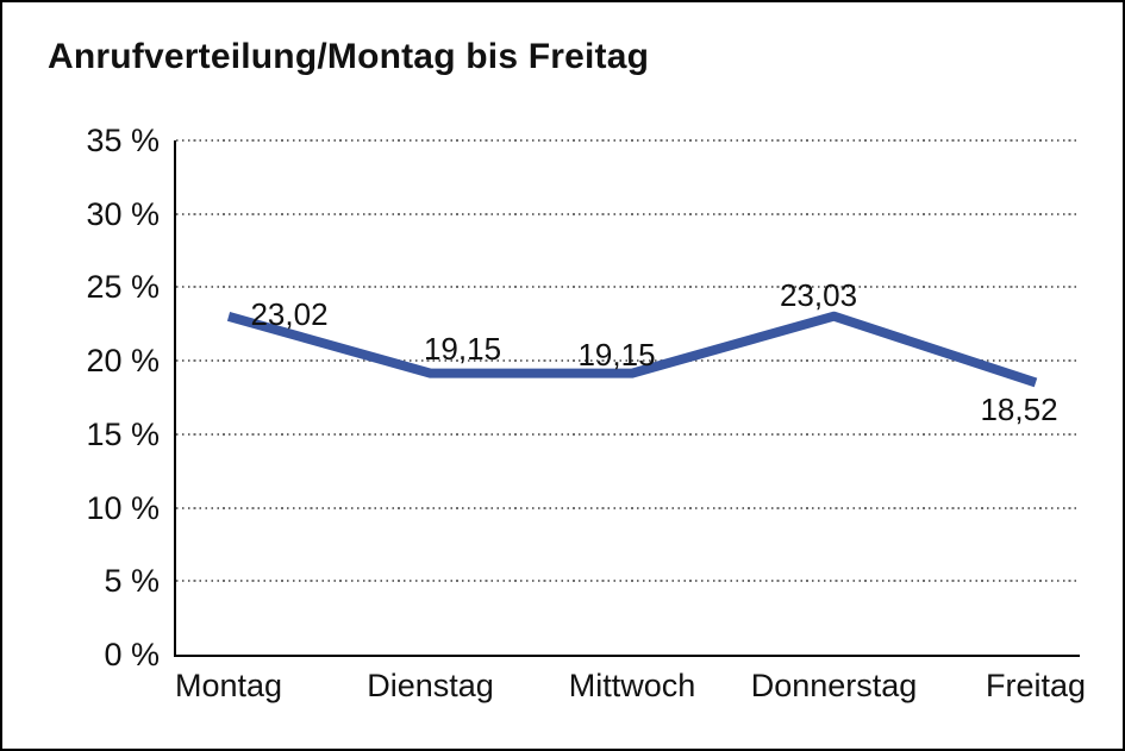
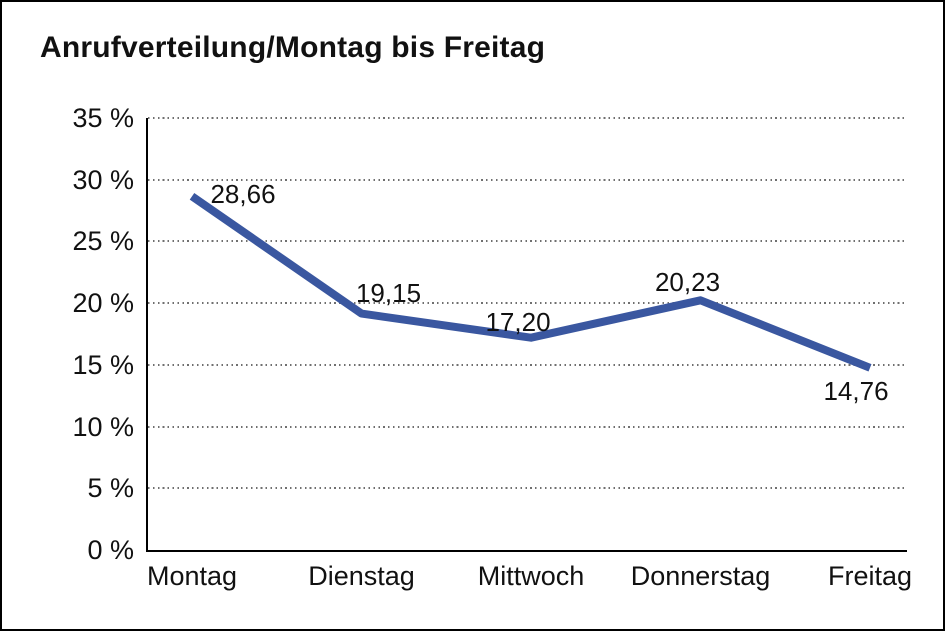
Montag: 23,02 -> 28,66
Mittwoch: 19,15 -> 17,20
Donnerstag: 23,03 -> 20,23
Freitag: 18,52 -> 14,76
